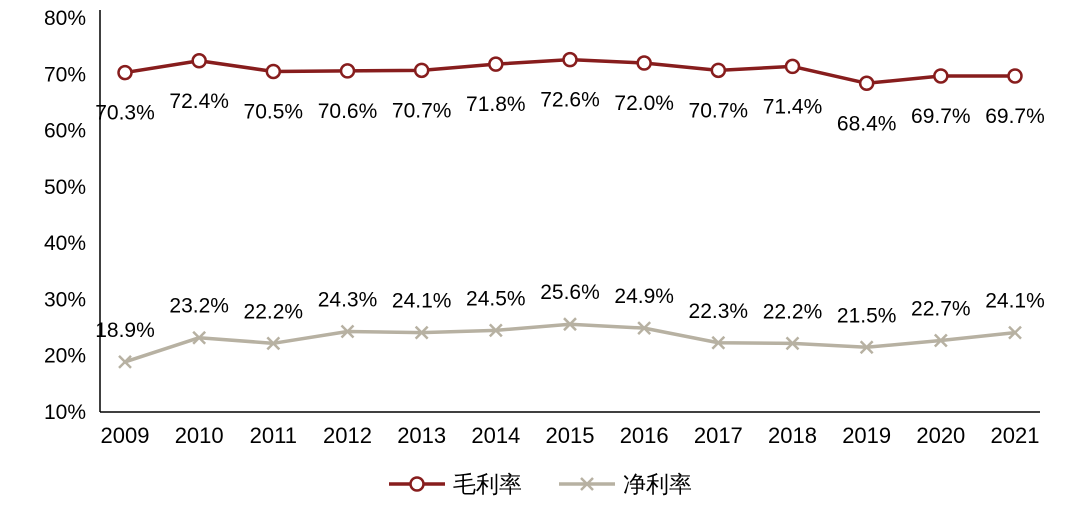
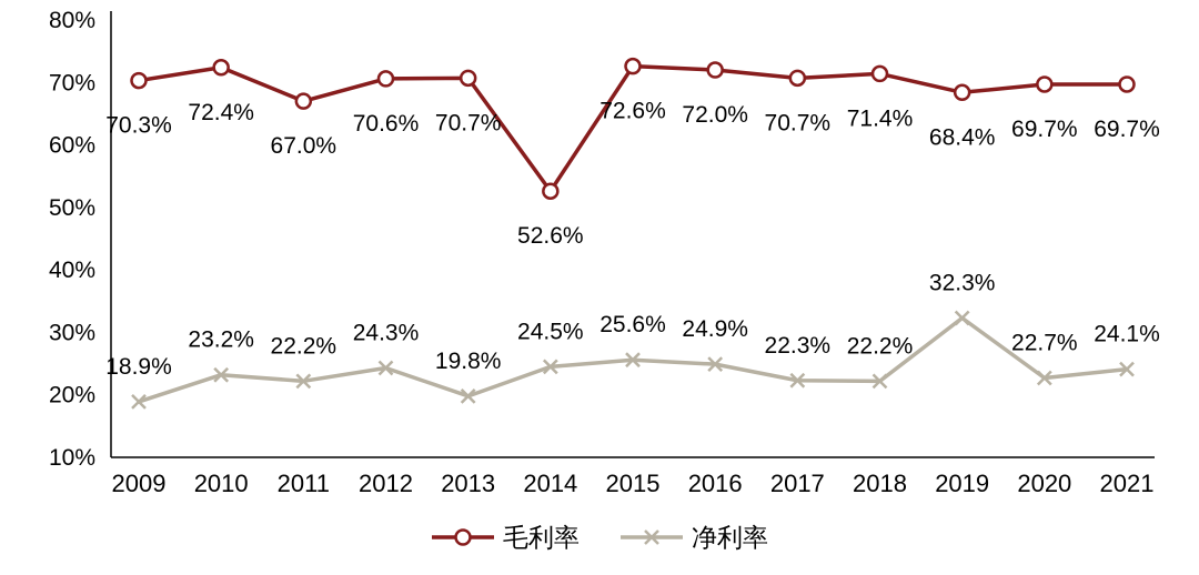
毛利率/2011: 70.5% -> 67.0%
净利率/2013: 24.1% -> 19.8%
毛利率/2014: 71.8% -> 52.6%
净利率/2019: 21.5% -> 32.3%
